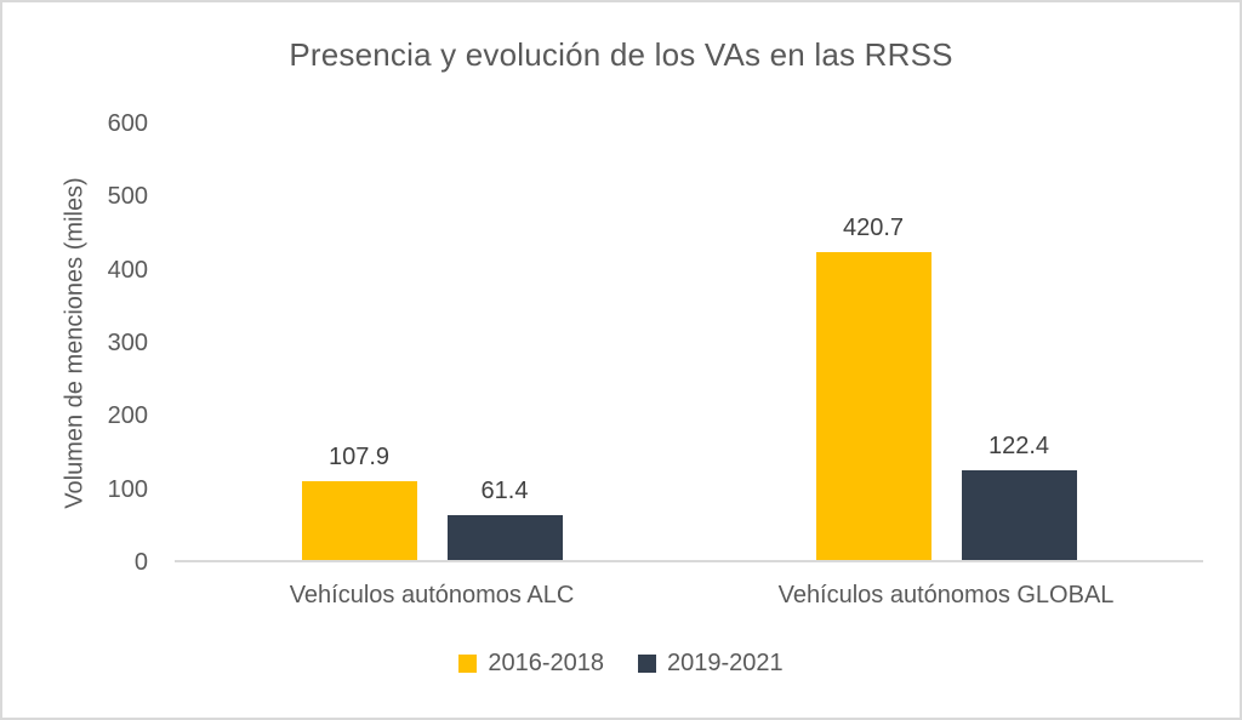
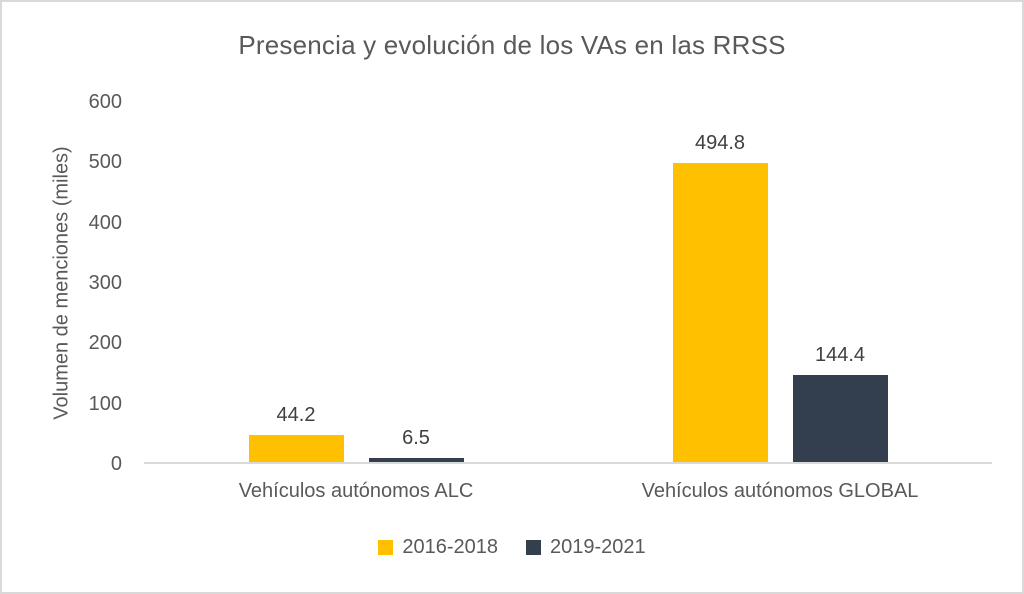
2016-2018/Vehículos autónomos ALC: 107.9 -> 44.2
2019-2021/Vehículos autónomos ALC: 61.4 -> 6.5
2016-2018/Vehículos autónomos GLOBAL: 420.7 -> 494.8
2019-2021/Vehículos autónomos GLOBAL: 122.4 -> 144.4
